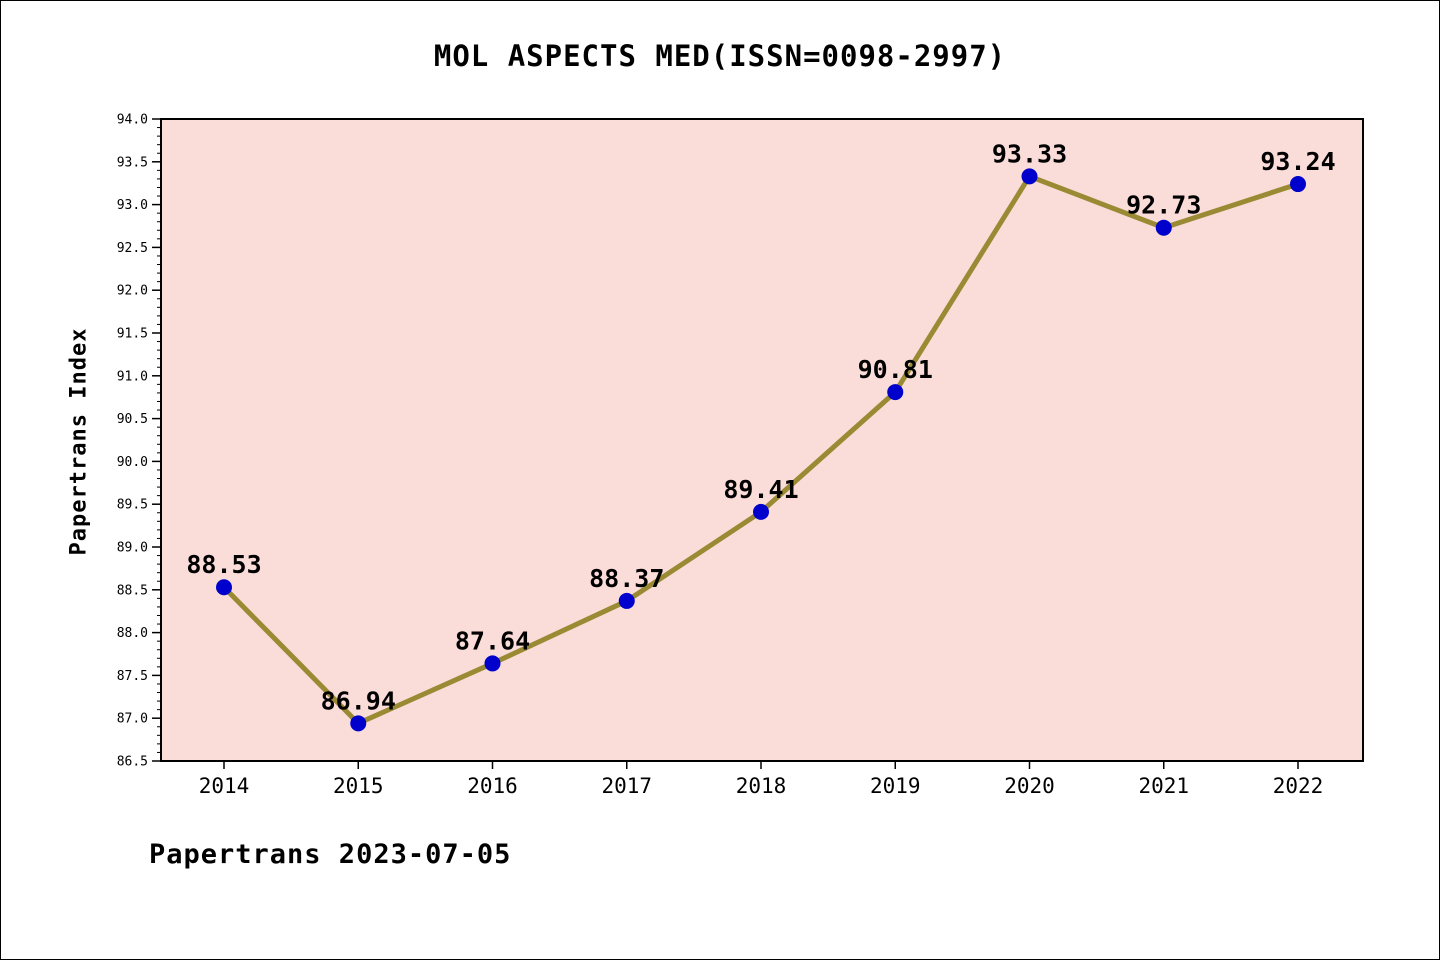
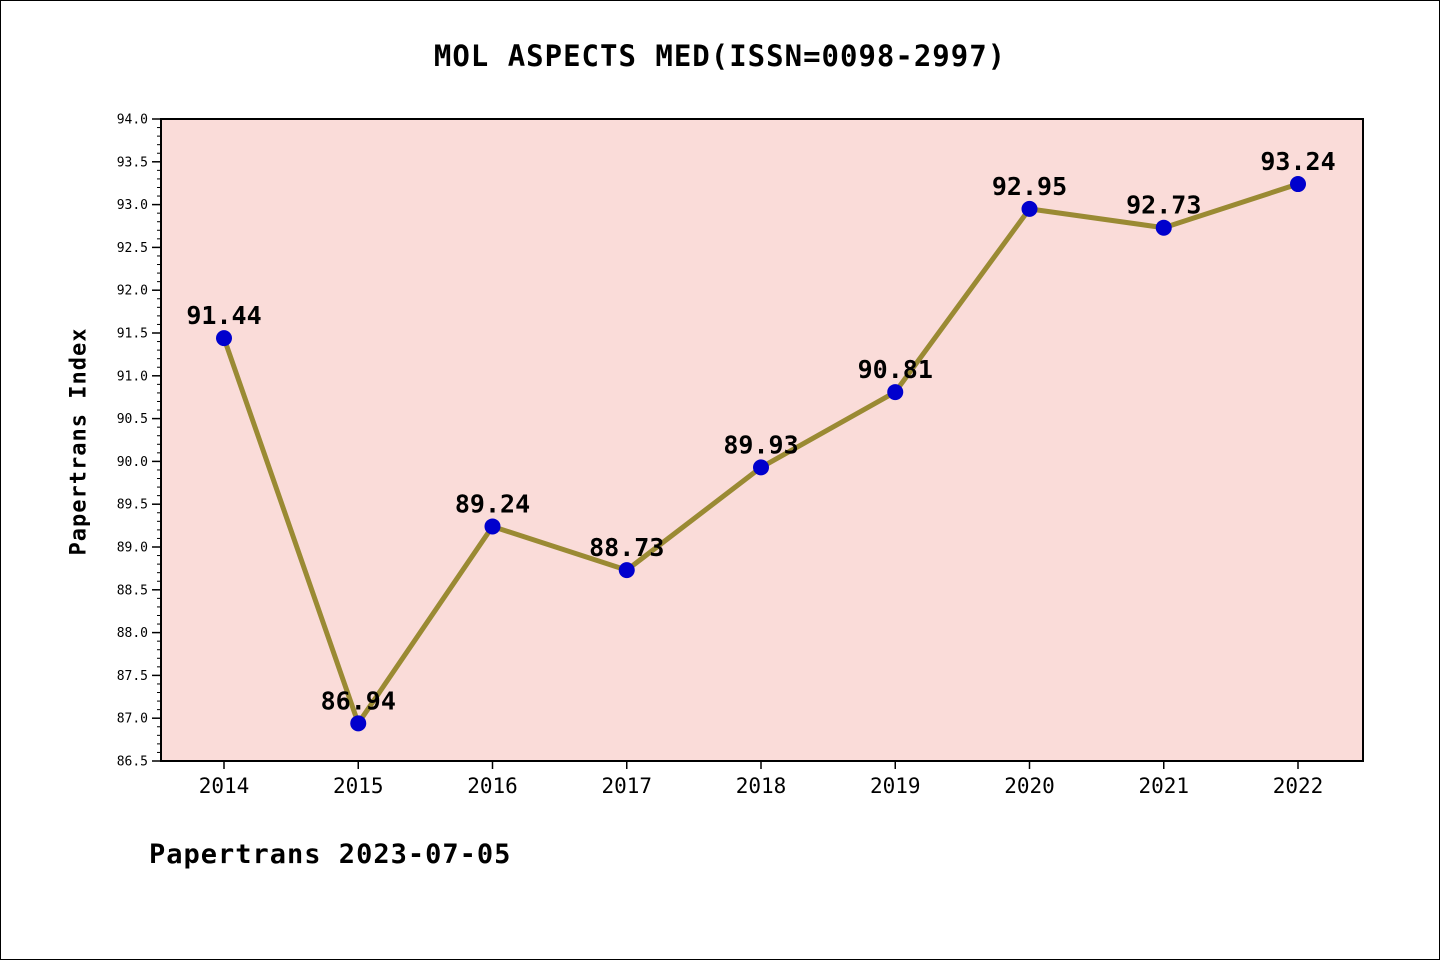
2014: 88.53 -> 91.44
2016: 87.64 -> 89.24
2017: 88.37 -> 88.73
2018: 89.41 -> 89.93
2020: 93.33 -> 92.95
